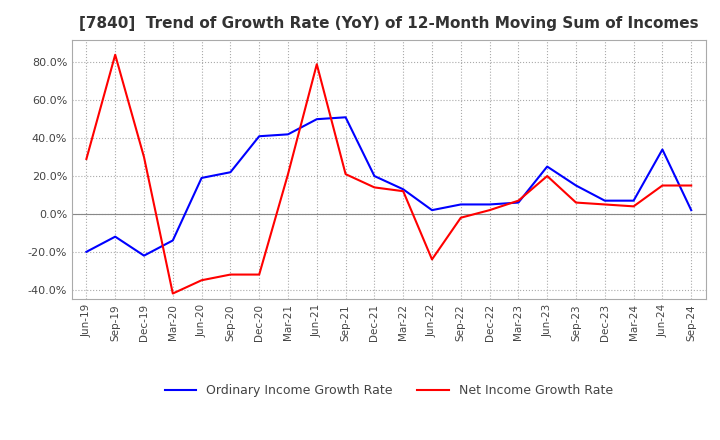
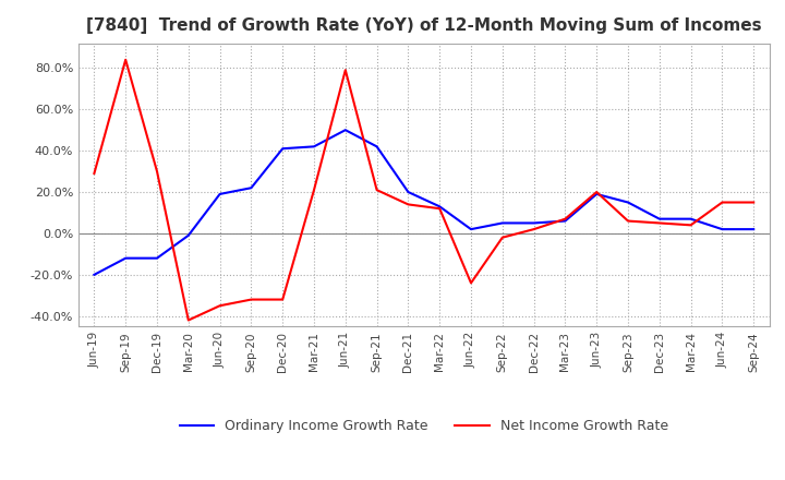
Ordinary Income Growth Rate/Dec-19: -22% -> -12%
Ordinary Income Growth Rate/Mar-20: -14% -> -1%
Ordinary Income Growth Rate/Sep-21: 51% -> 42%
Ordinary Income Growth Rate/Jun-23: 25% -> 19%
Ordinary Income Growth Rate/Jun-24: 34% -> 2%
